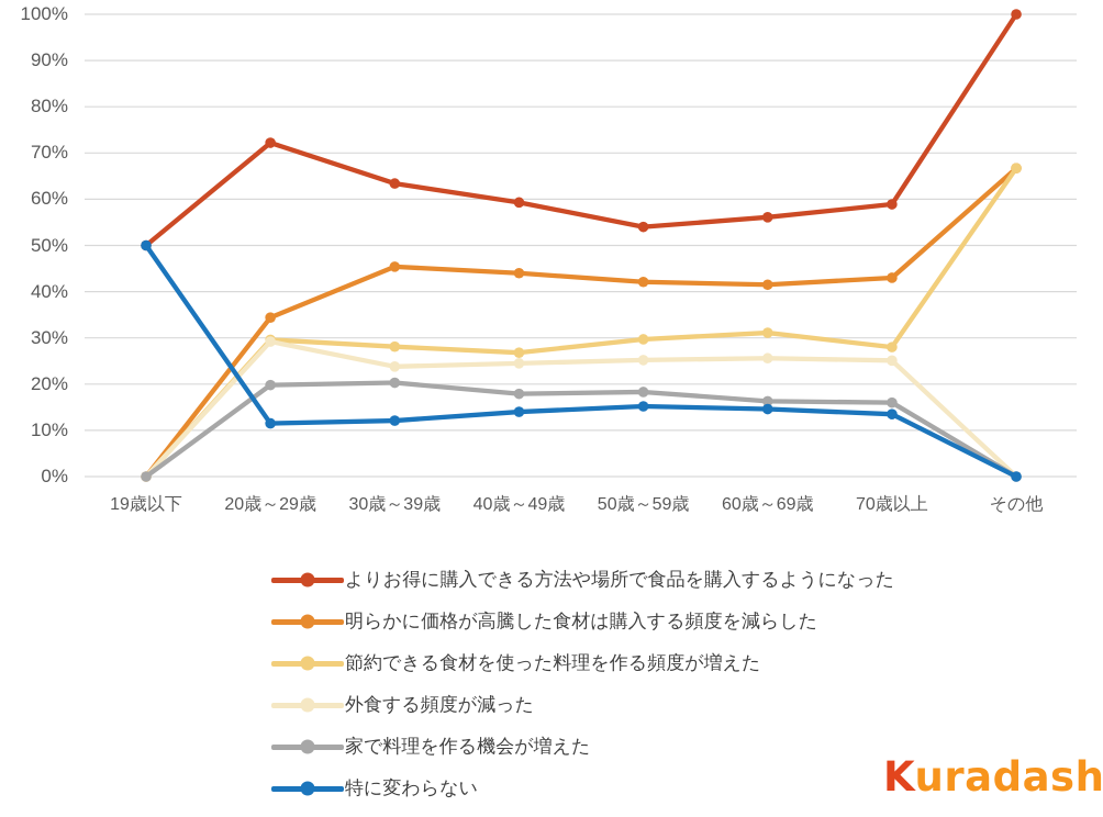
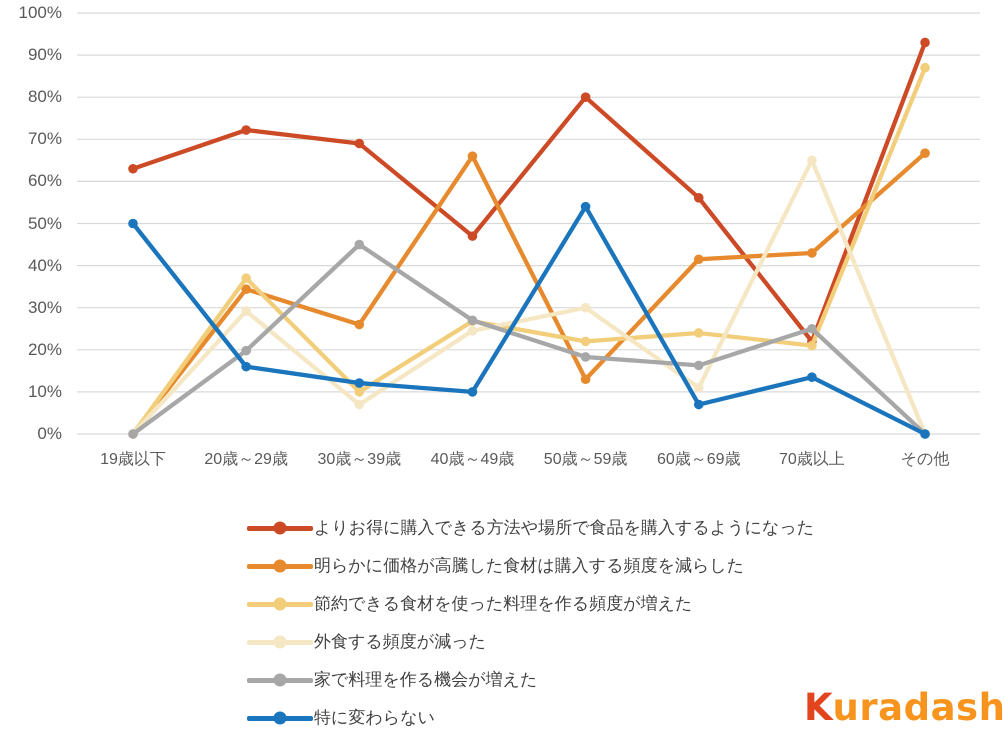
よりお得に購入できる方法や場所で食品を購入するようになった/19歳以下: 50% -> 63%
節約できる食材を使った料理を作る頻度が増えた/20歳～29歳: 30% -> 37%
特に変わらない/20歳～29歳: 12% -> 16%
よりお得に購入できる方法や場所で食品を購入するようになった/30歳～39歳: 63% -> 69%
明らかに価格が高騰した食材は購入する頻度を減らした/30歳～39歳: 45% -> 26%
節約できる食材を使った料理を作る頻度が増えた/30歳～39歳: 28% -> 10%
外食する頻度が減った/30歳～39歳: 24% -> 7%
家で料理を作る機会が増えた/30歳～39歳: 20% -> 45%
よりお得に購入できる方法や場所で食品を購入するようになった/40歳～49歳: 59% -> 47%
明らかに価格が高騰した食材は購入する頻度を減らした/40歳～49歳: 44% -> 66%
家で料理を作る機会が増えた/40歳～49歳: 18% -> 27%
特に変わらない/40歳～49歳: 14% -> 10%
よりお得に購入できる方法や場所で食品を購入するようになった/50歳～59歳: 54% -> 80%
明らかに価格が高騰した食材は購入する頻度を減らした/50歳～59歳: 42% -> 13%
節約できる食材を使った料理を作る頻度が増えた/50歳～59歳: 30% -> 22%
外食する頻度が減った/50歳～59歳: 25% -> 30%
特に変わらない/50歳～59歳: 15% -> 54%
節約できる食材を使った料理を作る頻度が増えた/60歳～69歳: 31% -> 24%
外食する頻度が減った/60歳～69歳: 26% -> 11%
特に変わらない/60歳～69歳: 15% -> 7%
よりお得に購入できる方法や場所で食品を購入するようになった/70歳以上: 59% -> 22%
節約できる食材を使った料理を作る頻度が増えた/70歳以上: 28% -> 21%
外食する頻度が減った/70歳以上: 25% -> 65%
家で料理を作る機会が増えた/70歳以上: 16% -> 25%
よりお得に購入できる方法や場所で食品を購入するようになった/その他: 100% -> 93%
節約できる食材を使った料理を作る頻度が増えた/その他: 67% -> 87%
